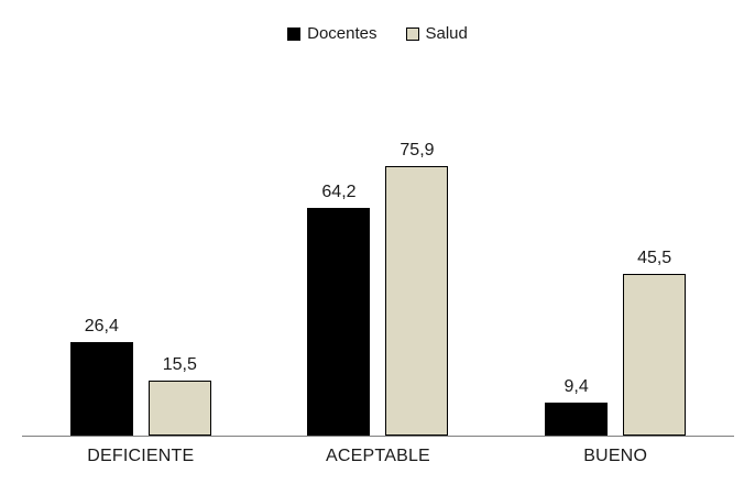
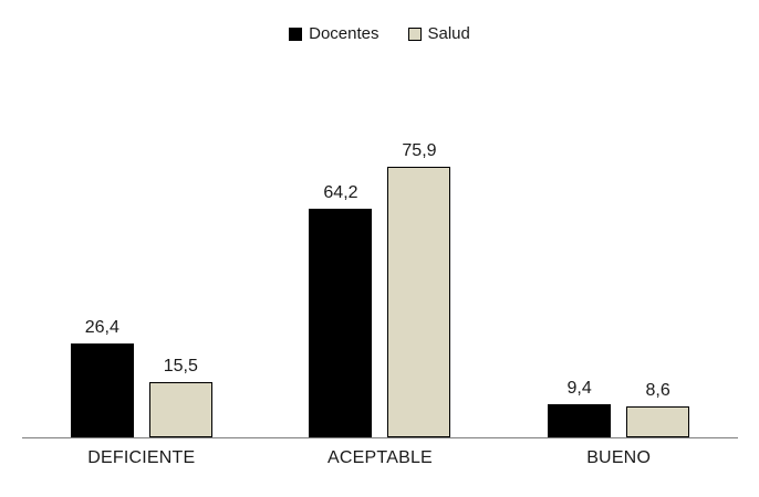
Salud/BUENO: 45,5 -> 8,6
